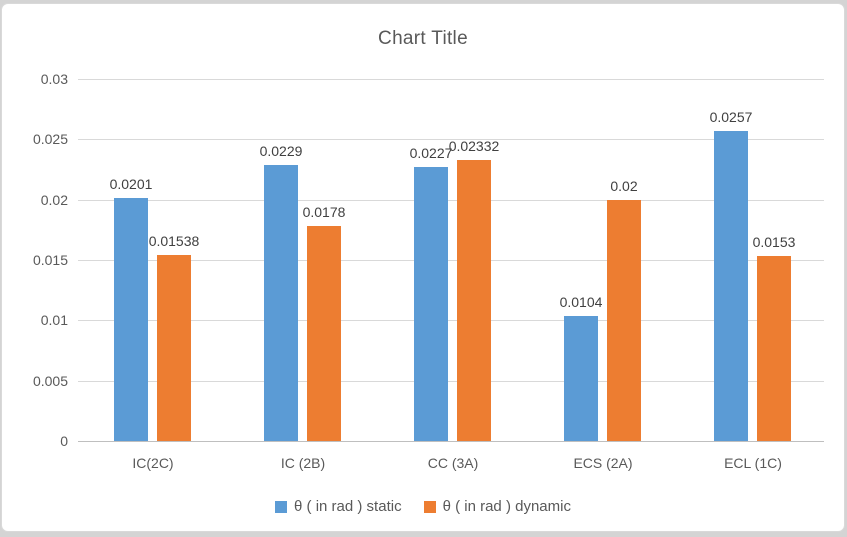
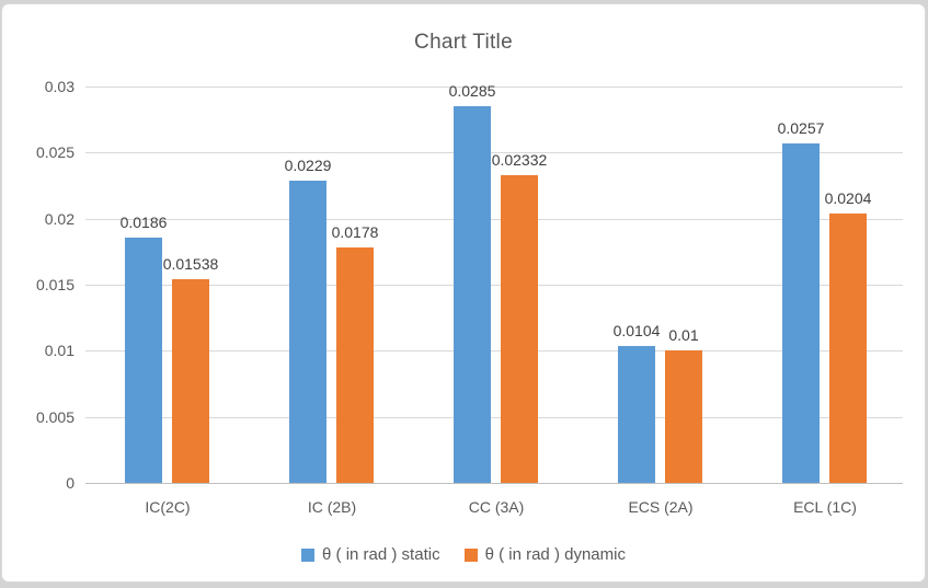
θ ( in rad ) static/IC(2C): 0.0201 -> 0.0186
θ ( in rad ) static/CC (3A): 0.0227 -> 0.0285
θ ( in rad ) dynamic/ECS (2A): 0.02 -> 0.01
θ ( in rad ) dynamic/ECL (1C): 0.0153 -> 0.0204
